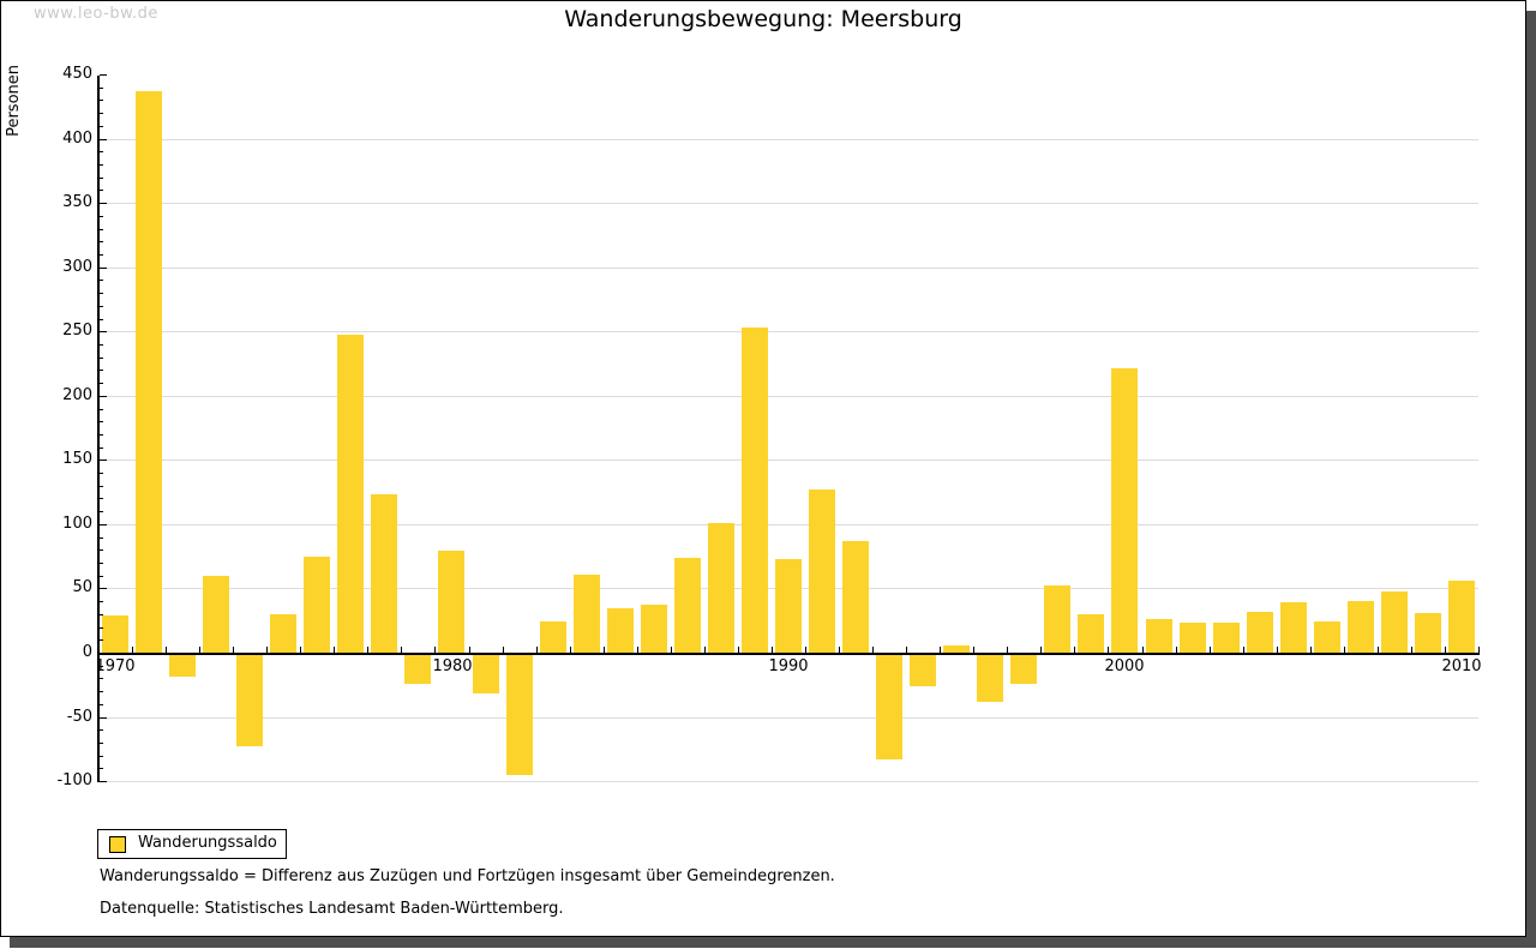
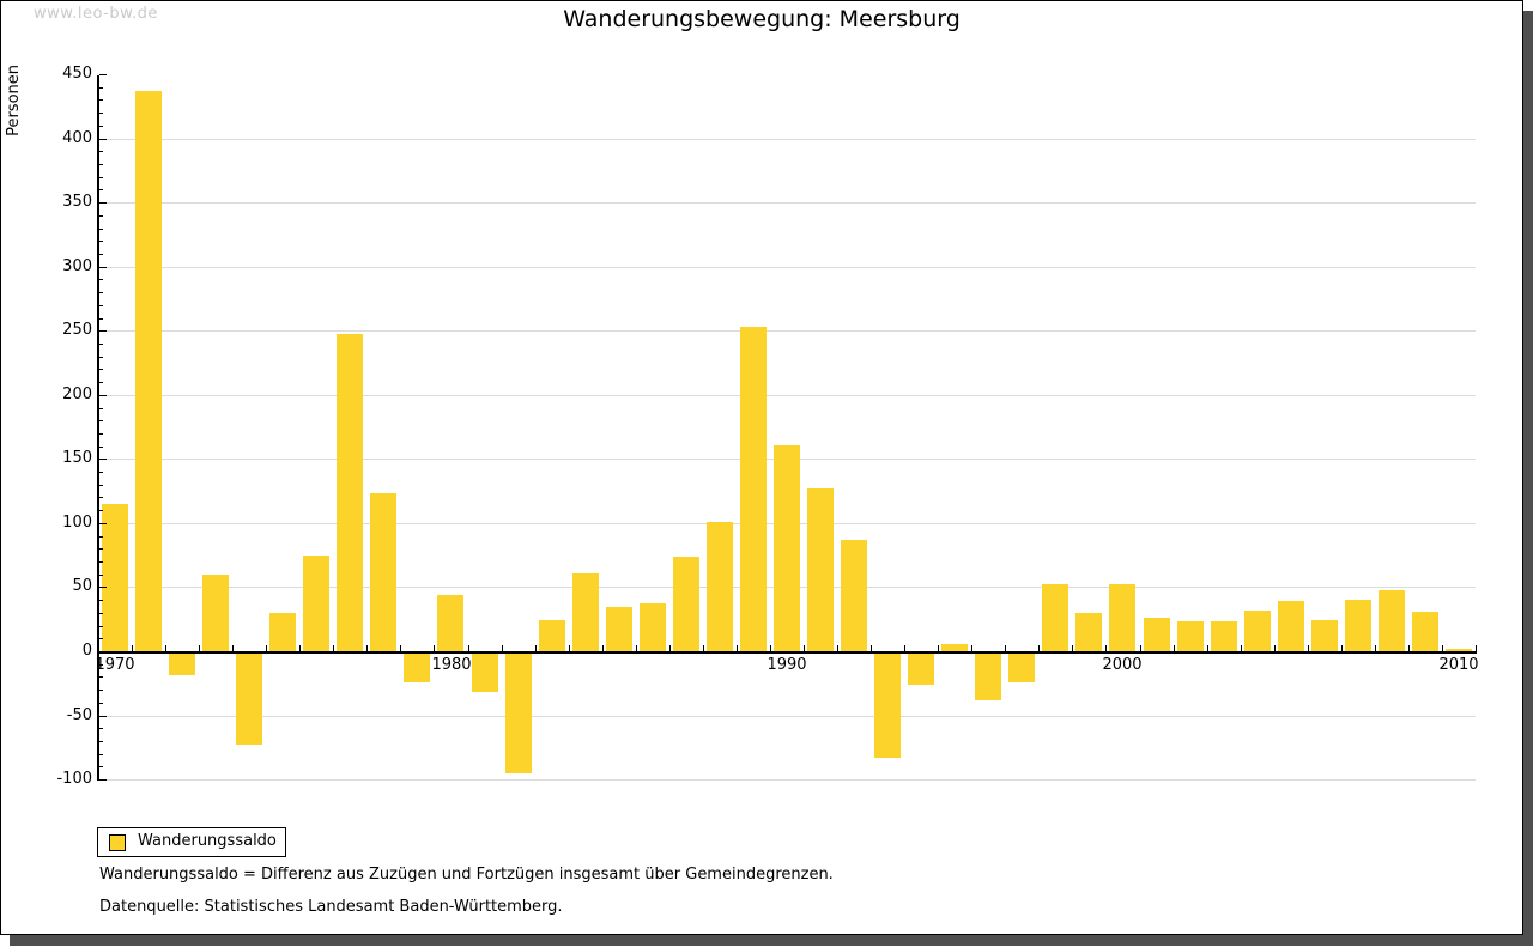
1970: 29 -> 115
1980: 79 -> 44
1990: 73 -> 161
2000: 221 -> 52
2010: 56 -> 2
